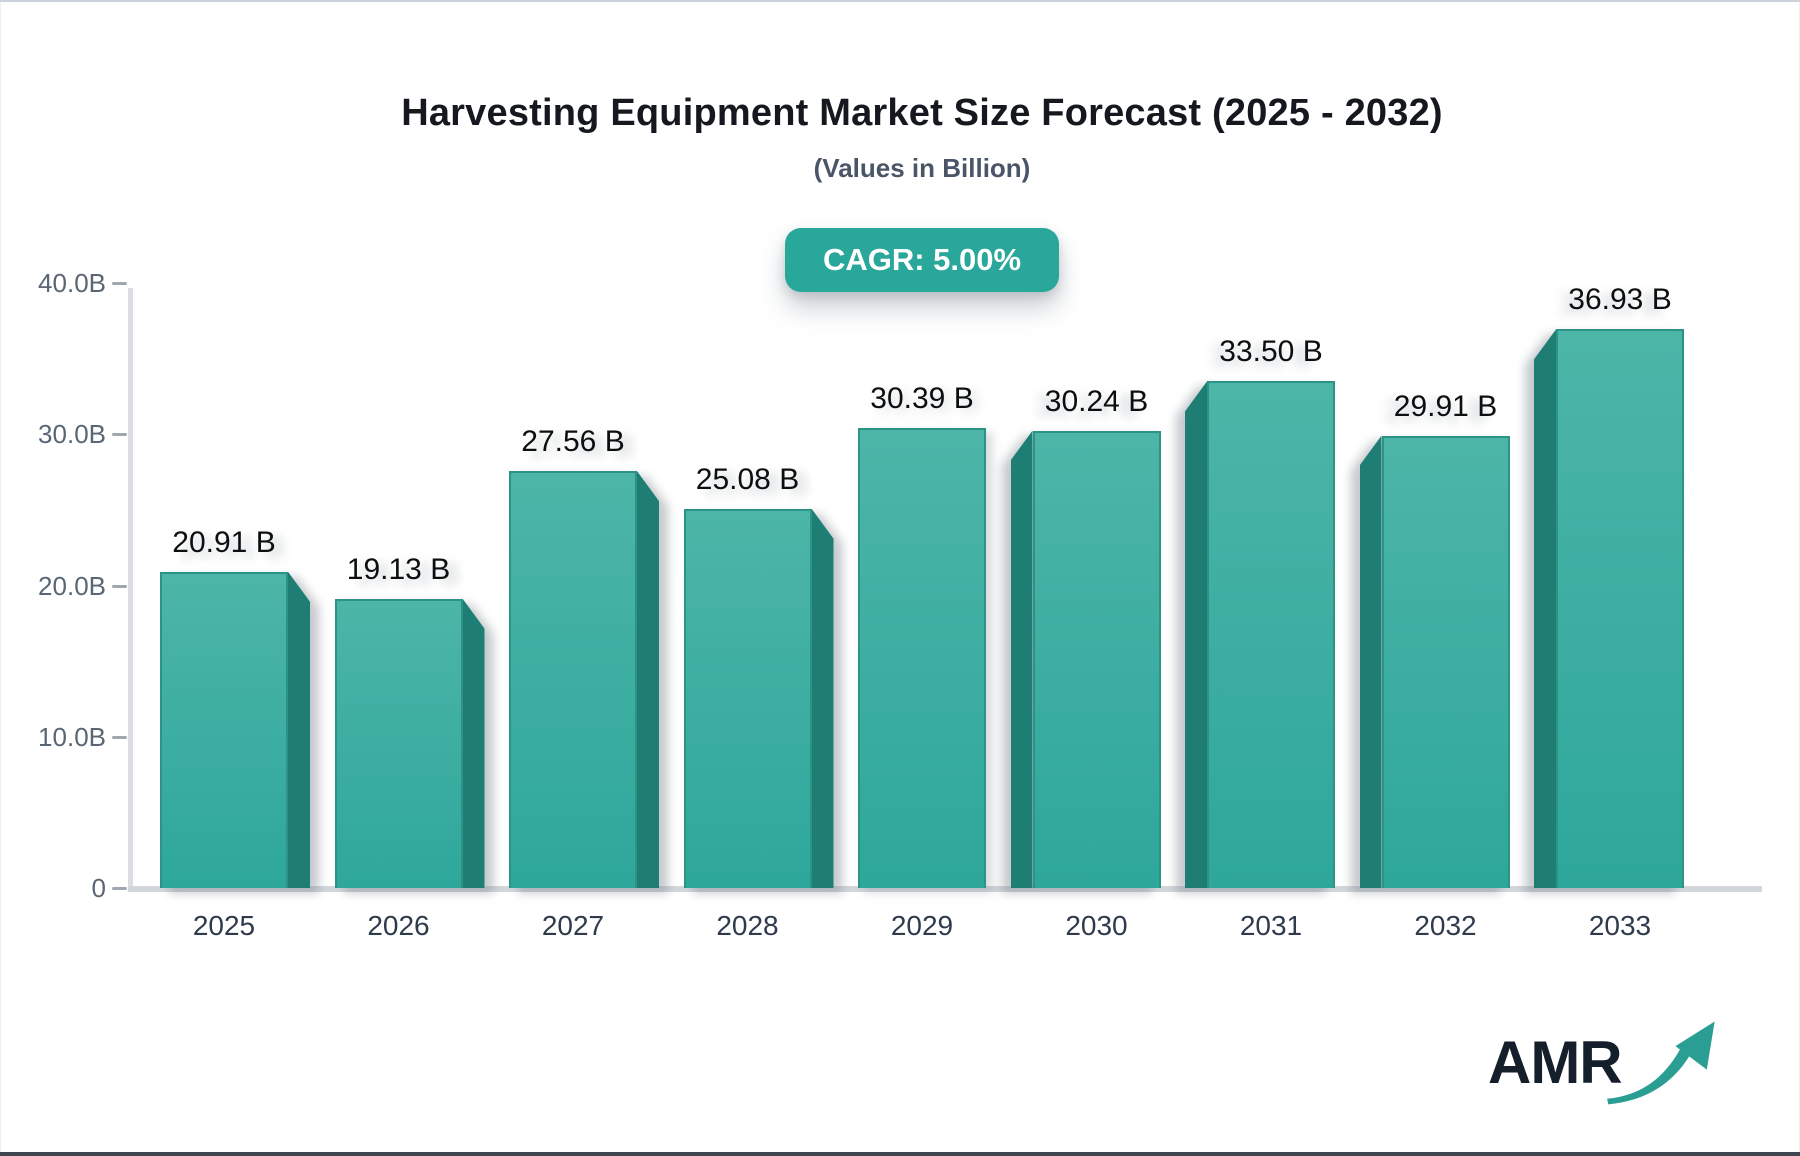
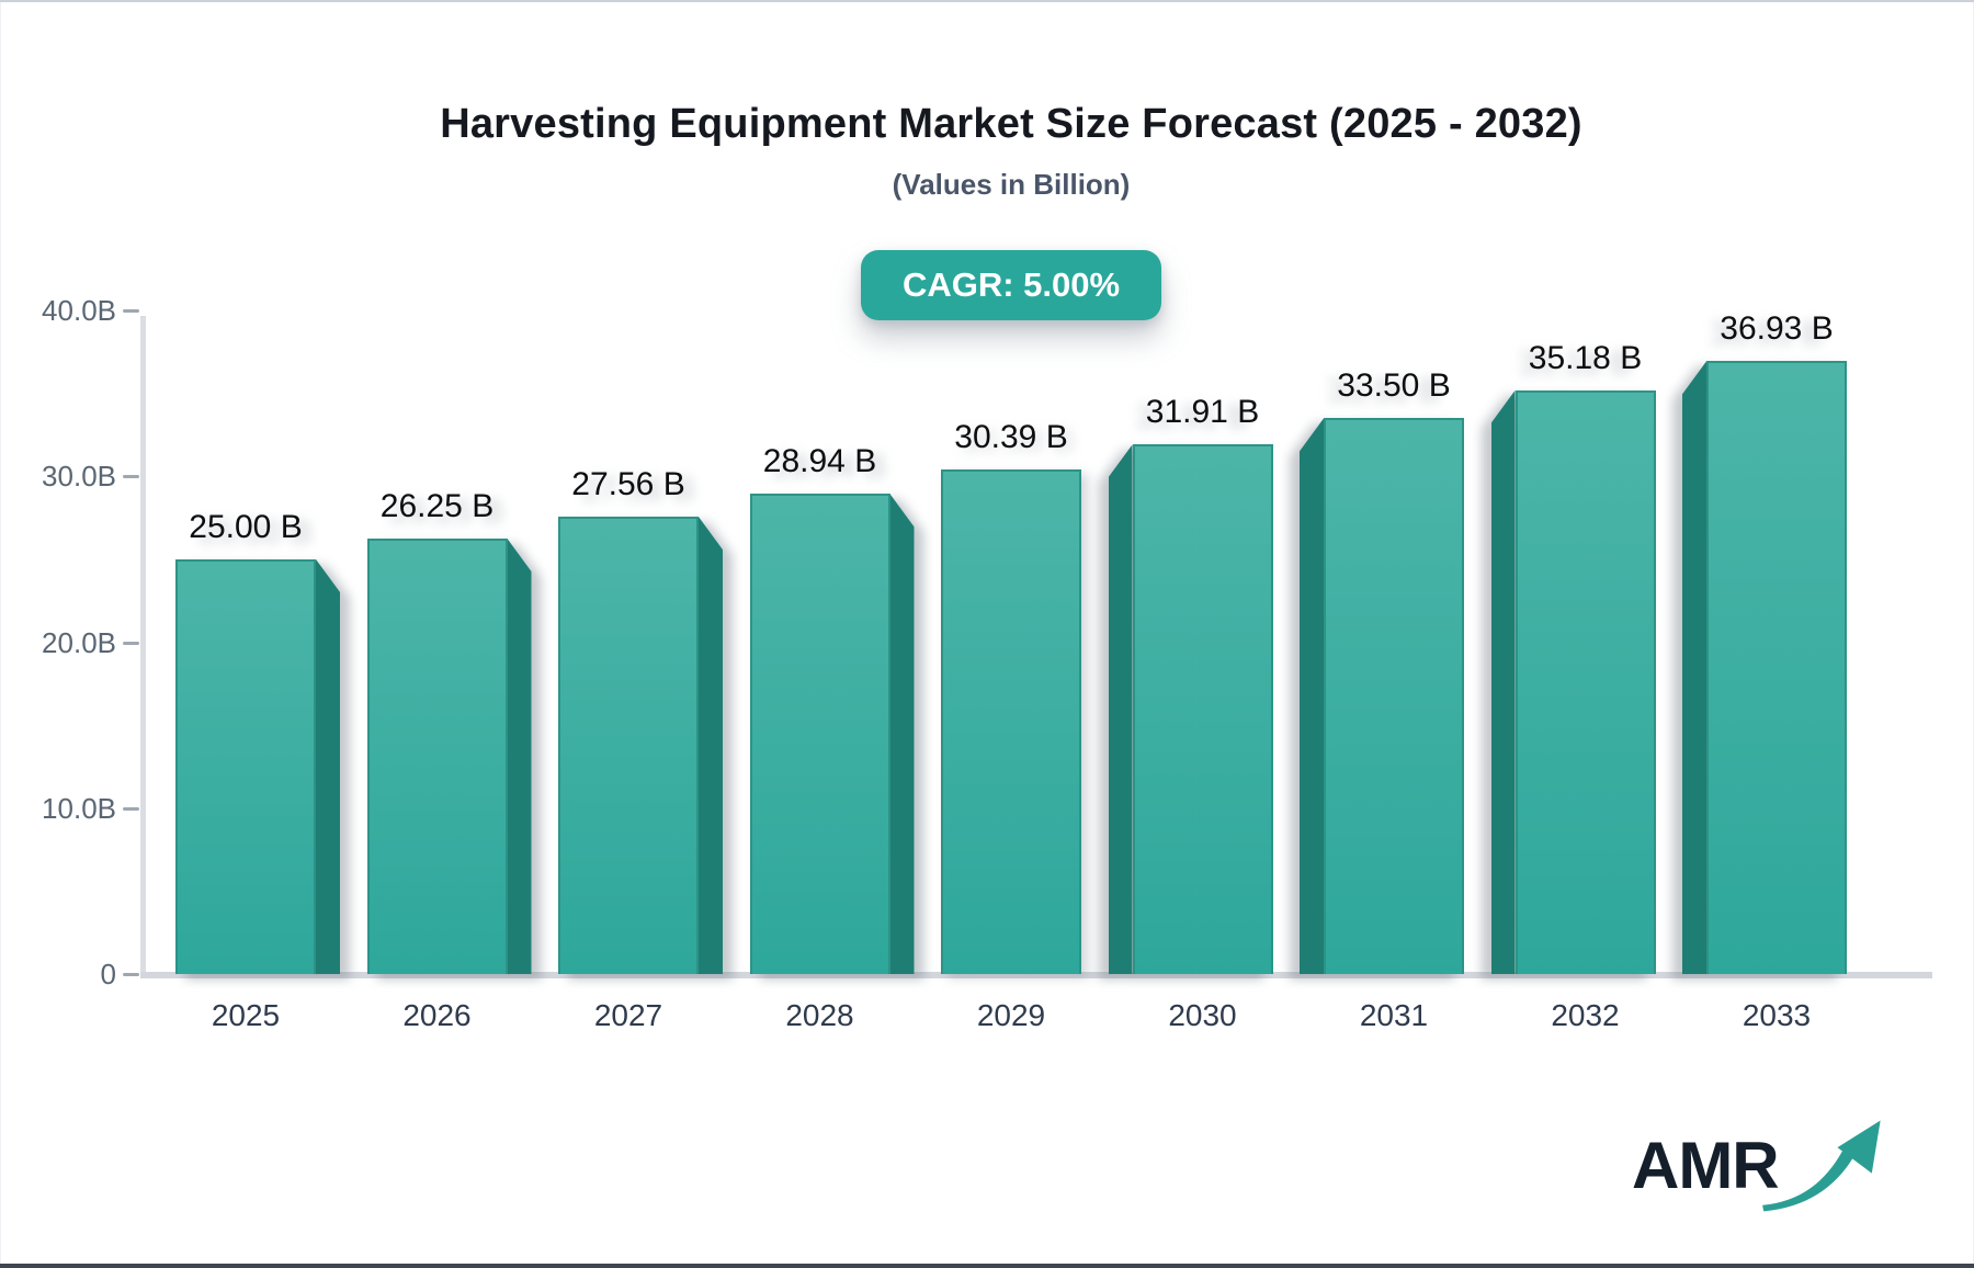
2025: 20.91 -> 25.00
2026: 19.13 -> 26.25
2028: 25.08 -> 28.94
2030: 30.24 -> 31.91
2032: 29.91 -> 35.18
